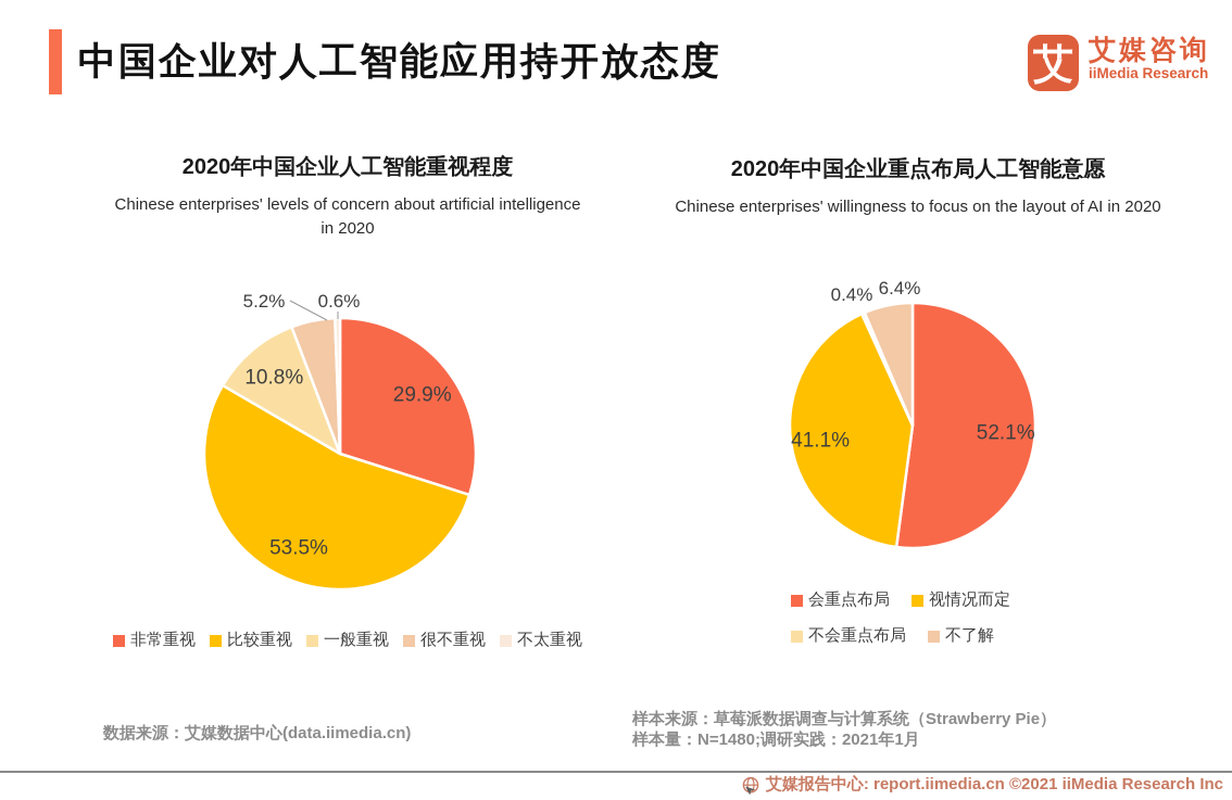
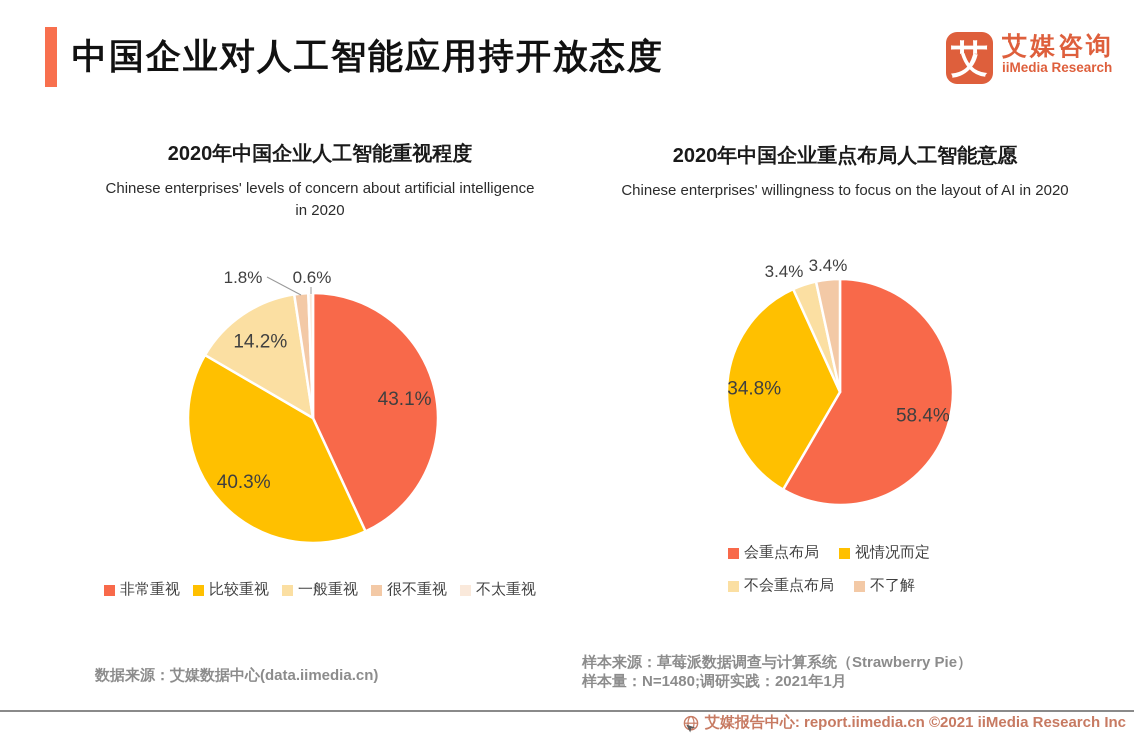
2020年中国企业人工智能重视程度/非常重视: 29.9% -> 43.1%
2020年中国企业人工智能重视程度/比较重视: 53.5% -> 40.3%
2020年中国企业人工智能重视程度/一般重视: 10.8% -> 14.2%
2020年中国企业人工智能重视程度/很不重视: 5.2% -> 1.8%
2020年中国企业重点布局人工智能意愿/会重点布局: 52.1% -> 58.4%
2020年中国企业重点布局人工智能意愿/视情况而定: 41.1% -> 34.8%
2020年中国企业重点布局人工智能意愿/不会重点布局: 0.4% -> 3.4%
2020年中国企业重点布局人工智能意愿/不了解: 6.4% -> 3.4%
